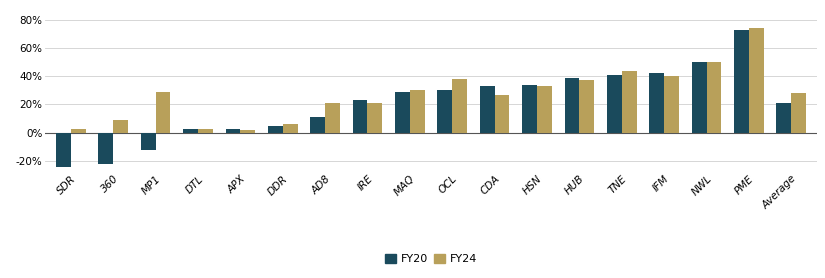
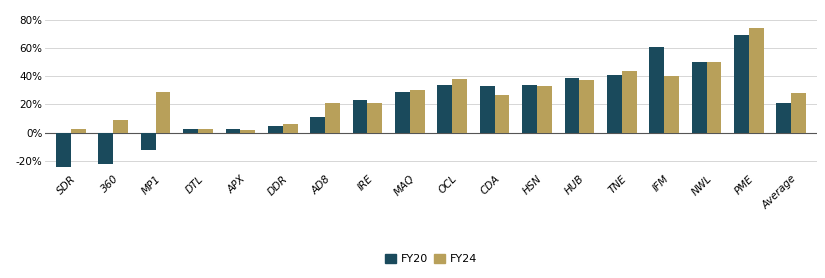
FY20/OCL: 30% -> 34%
FY20/IFM: 42% -> 61%
FY20/PME: 73% -> 69%
